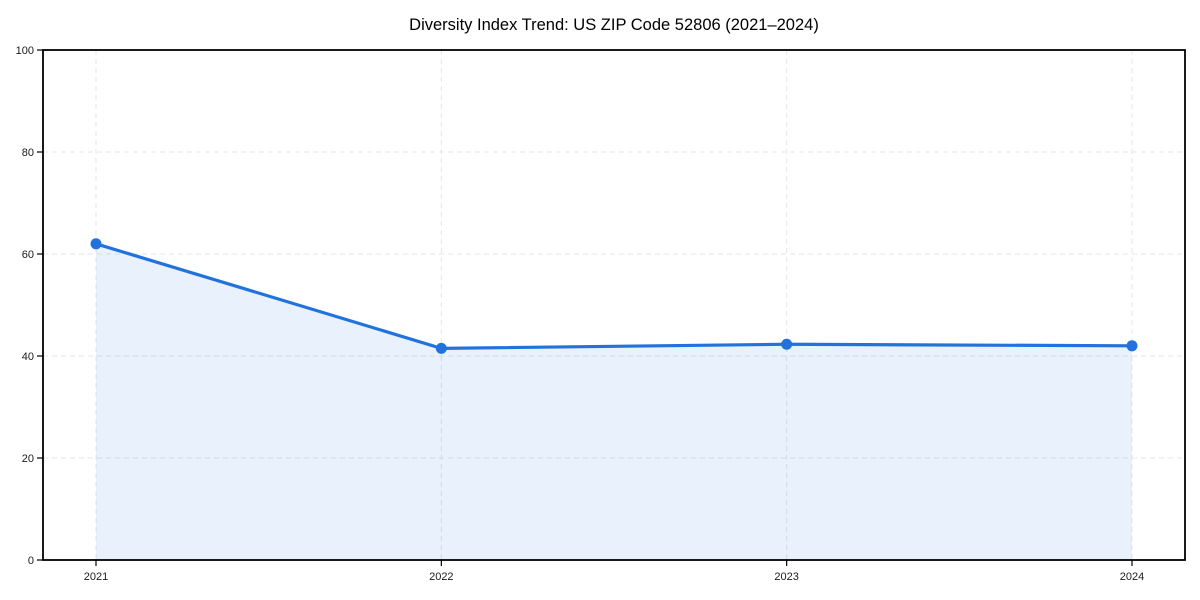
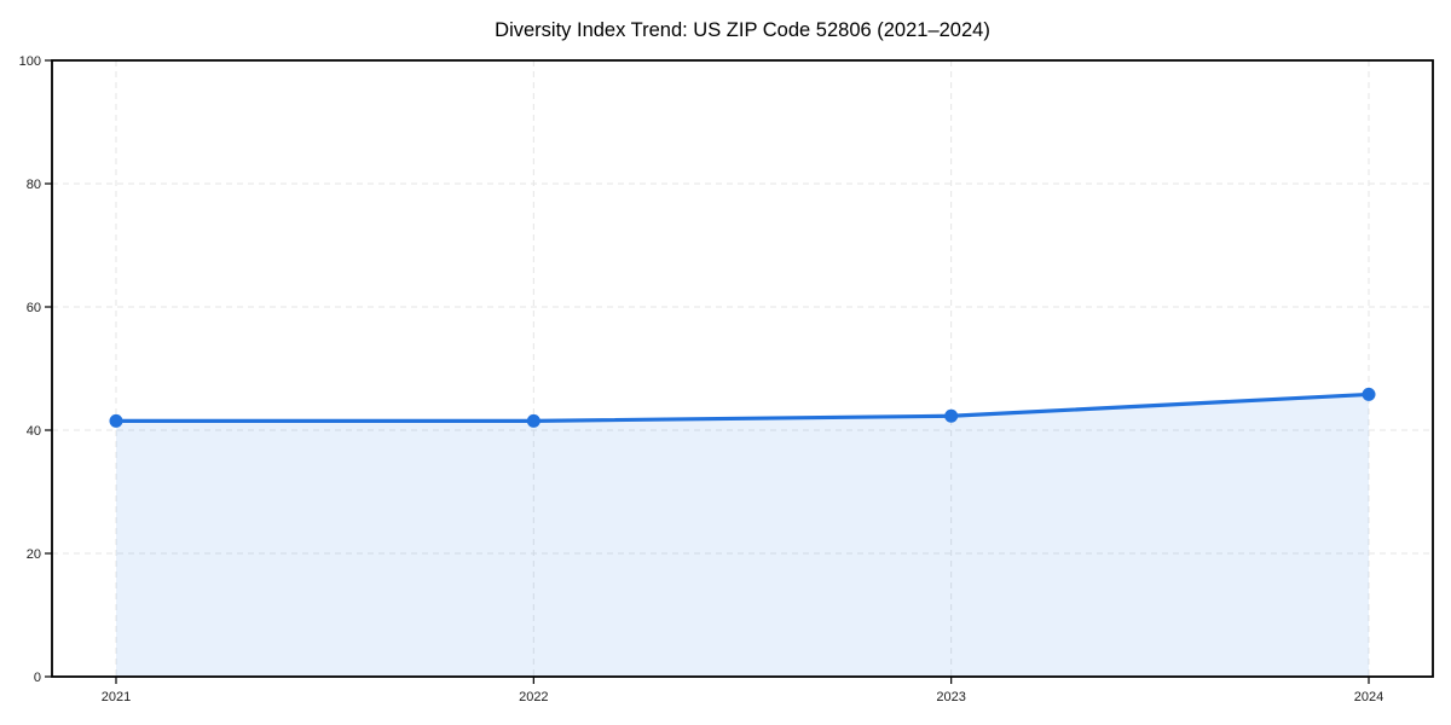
2021: 62 -> 42
2024: 42 -> 46
